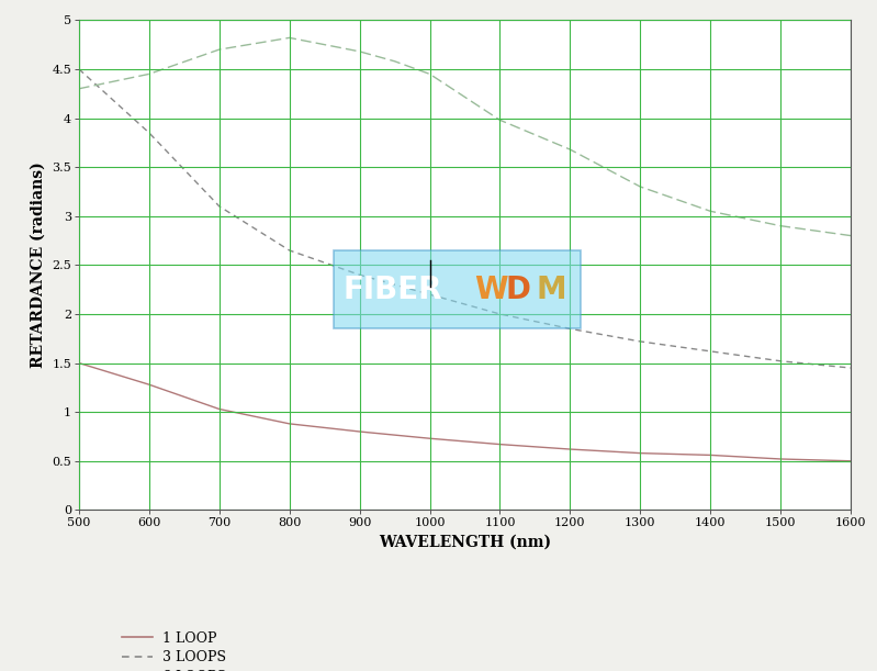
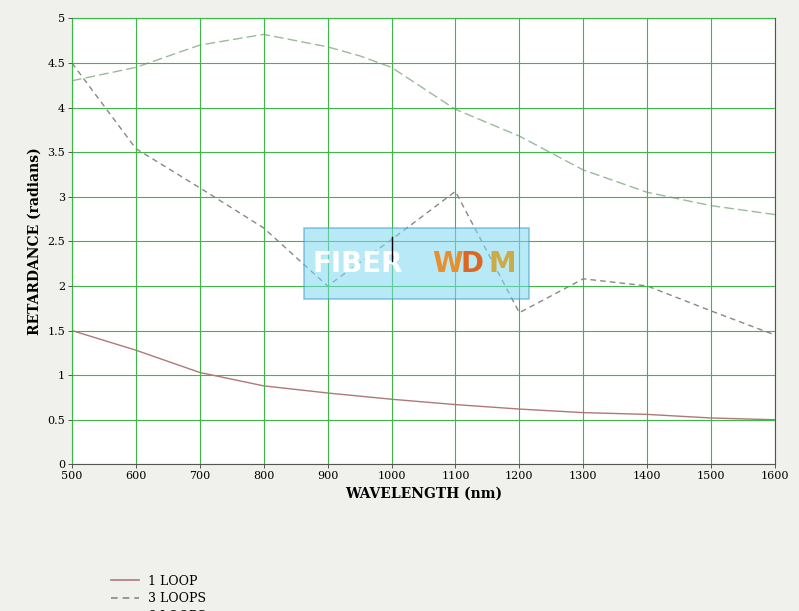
3 LOOPS/600: 3.85 -> 3.54
3 LOOPS/900: 2.40 -> 2.00
3 LOOPS/1000: 2.20 -> 2.52
3 LOOPS/1100: 2.00 -> 3.06
3 LOOPS/1200: 1.85 -> 1.70
3 LOOPS/1300: 1.72 -> 2.08
3 LOOPS/1400: 1.62 -> 2.00
3 LOOPS/1500: 1.52 -> 1.72
